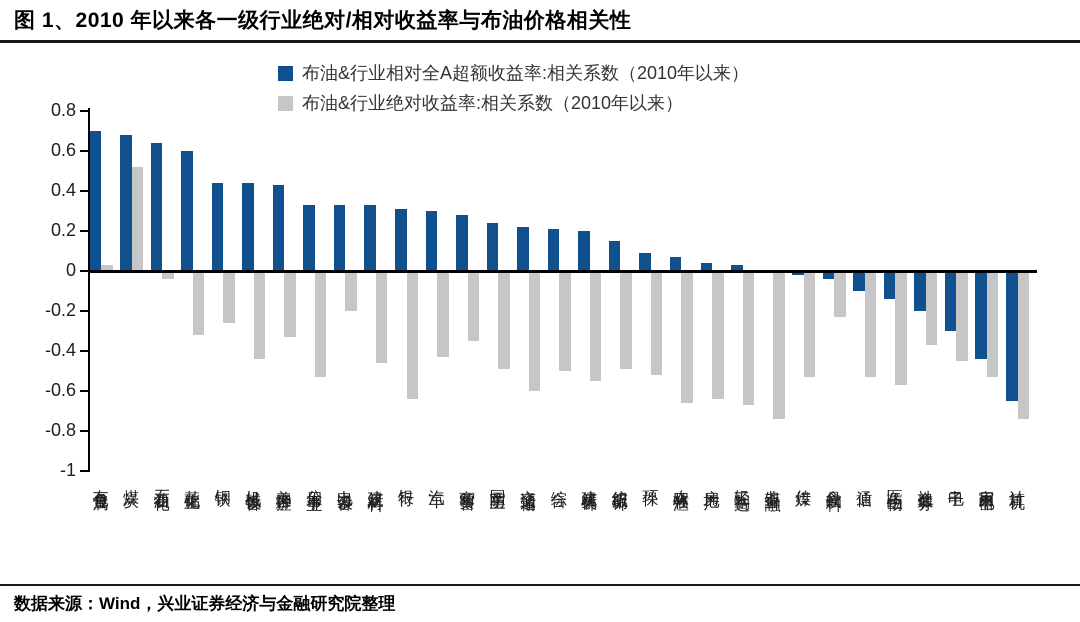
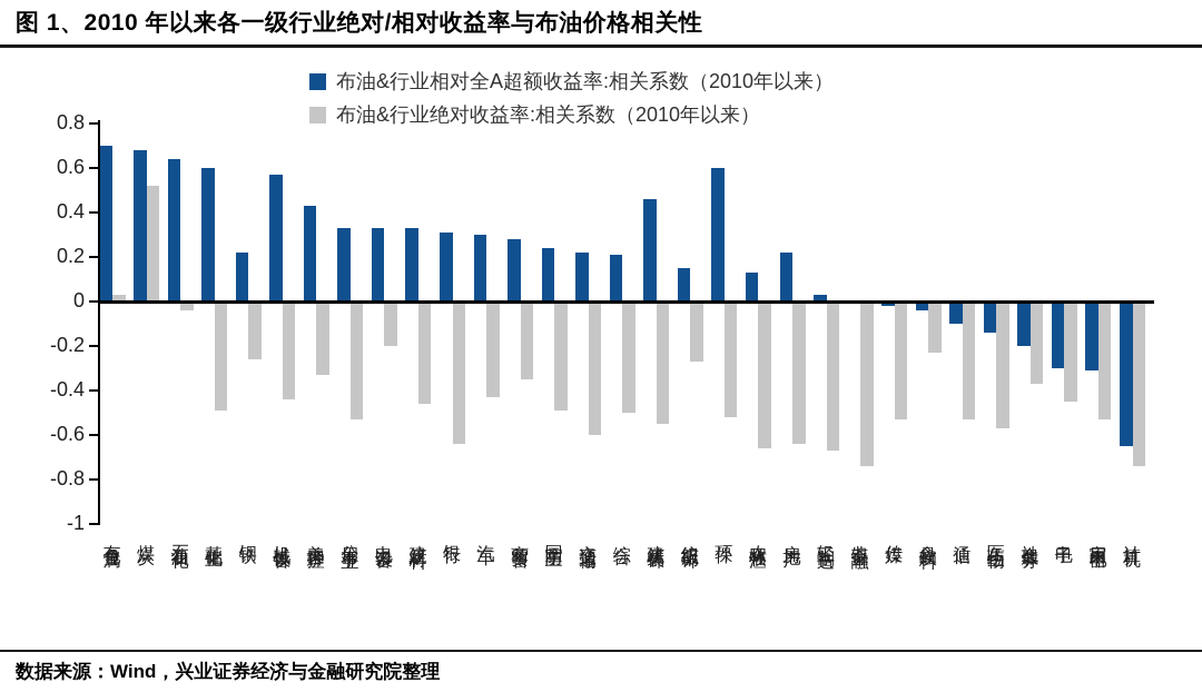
布油&行业绝对收益率:相关系数（2010年以来）/基础化工: -0.32 -> -0.49
布油&行业相对全A超额收益率:相关系数（2010年以来）/钢铁: 0.44 -> 0.22
布油&行业相对全A超额收益率:相关系数（2010年以来）/机械设备: 0.44 -> 0.57
布油&行业相对全A超额收益率:相关系数（2010年以来）/建筑装饰: 0.20 -> 0.46
布油&行业绝对收益率:相关系数（2010年以来）/纺织服饰: -0.49 -> -0.27
布油&行业相对全A超额收益率:相关系数（2010年以来）/环保: 0.09 -> 0.60
布油&行业相对全A超额收益率:相关系数（2010年以来）/农林牧渔: 0.07 -> 0.13
布油&行业相对全A超额收益率:相关系数（2010年以来）/房地产: 0.04 -> 0.22
布油&行业相对全A超额收益率:相关系数（2010年以来）/家用电器: -0.44 -> -0.31
